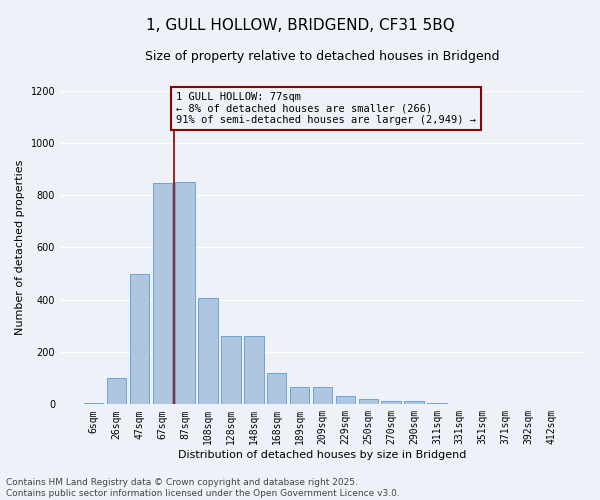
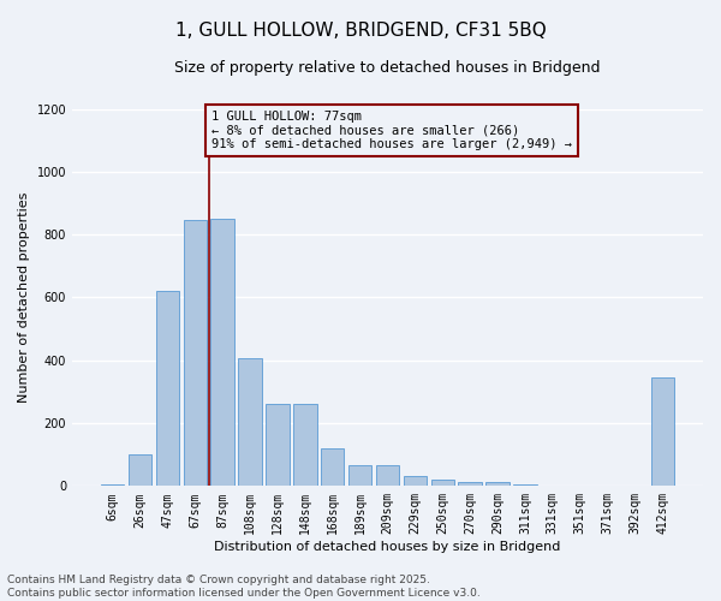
47sqm: 500 -> 620
412sqm: 2 -> 345
